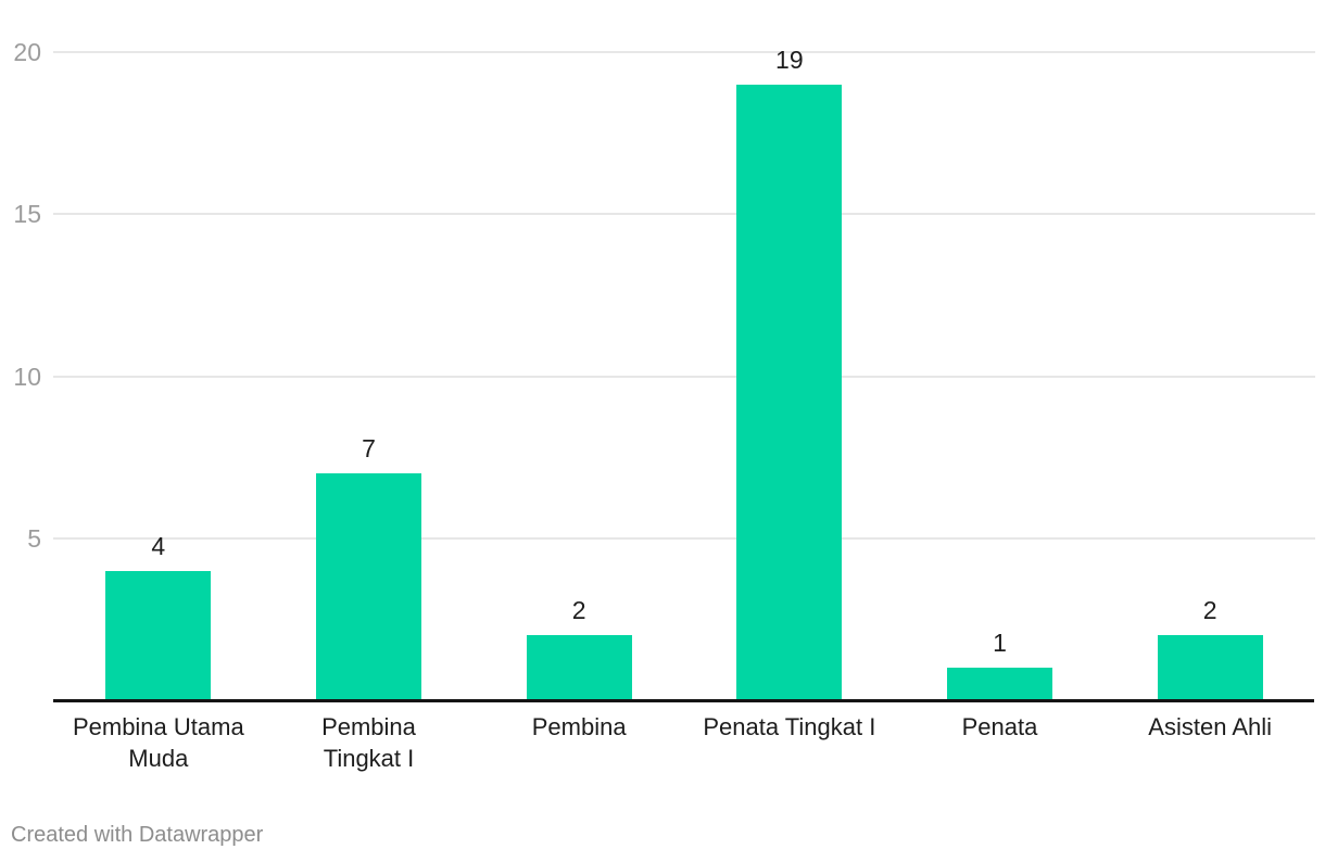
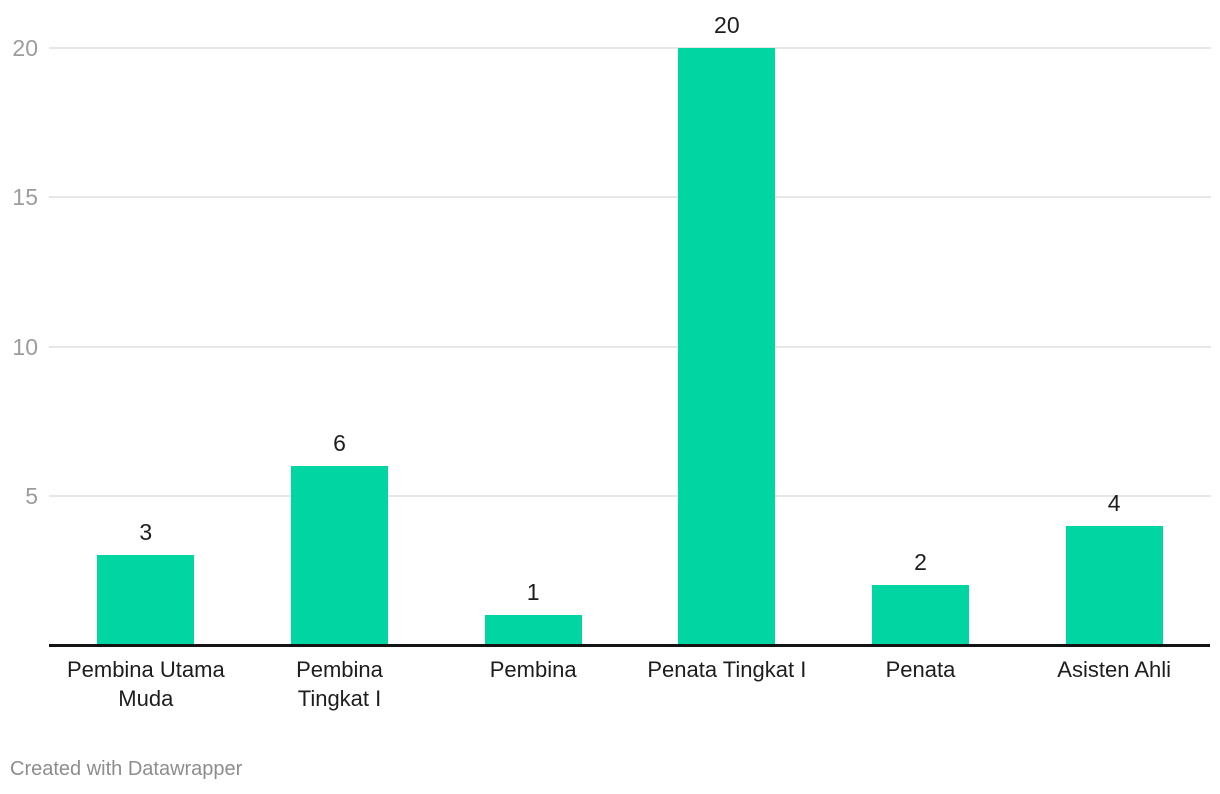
Pembina Utama Muda: 4 -> 3
Pembina Tingkat I: 7 -> 6
Pembina: 2 -> 1
Penata Tingkat I: 19 -> 20
Penata: 1 -> 2
Asisten Ahli: 2 -> 4
